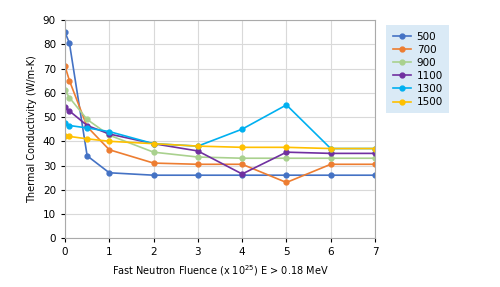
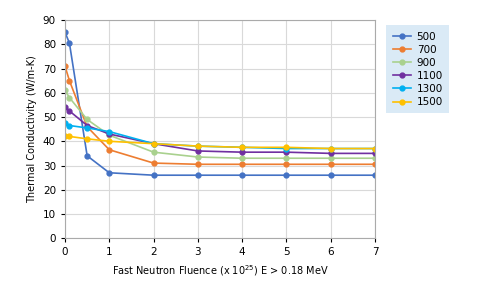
1100/4: 26.5 -> 35.5
1300/4: 45.0 -> 37.5
700/5: 23.0 -> 30.5
1300/5: 55.0 -> 37.0
